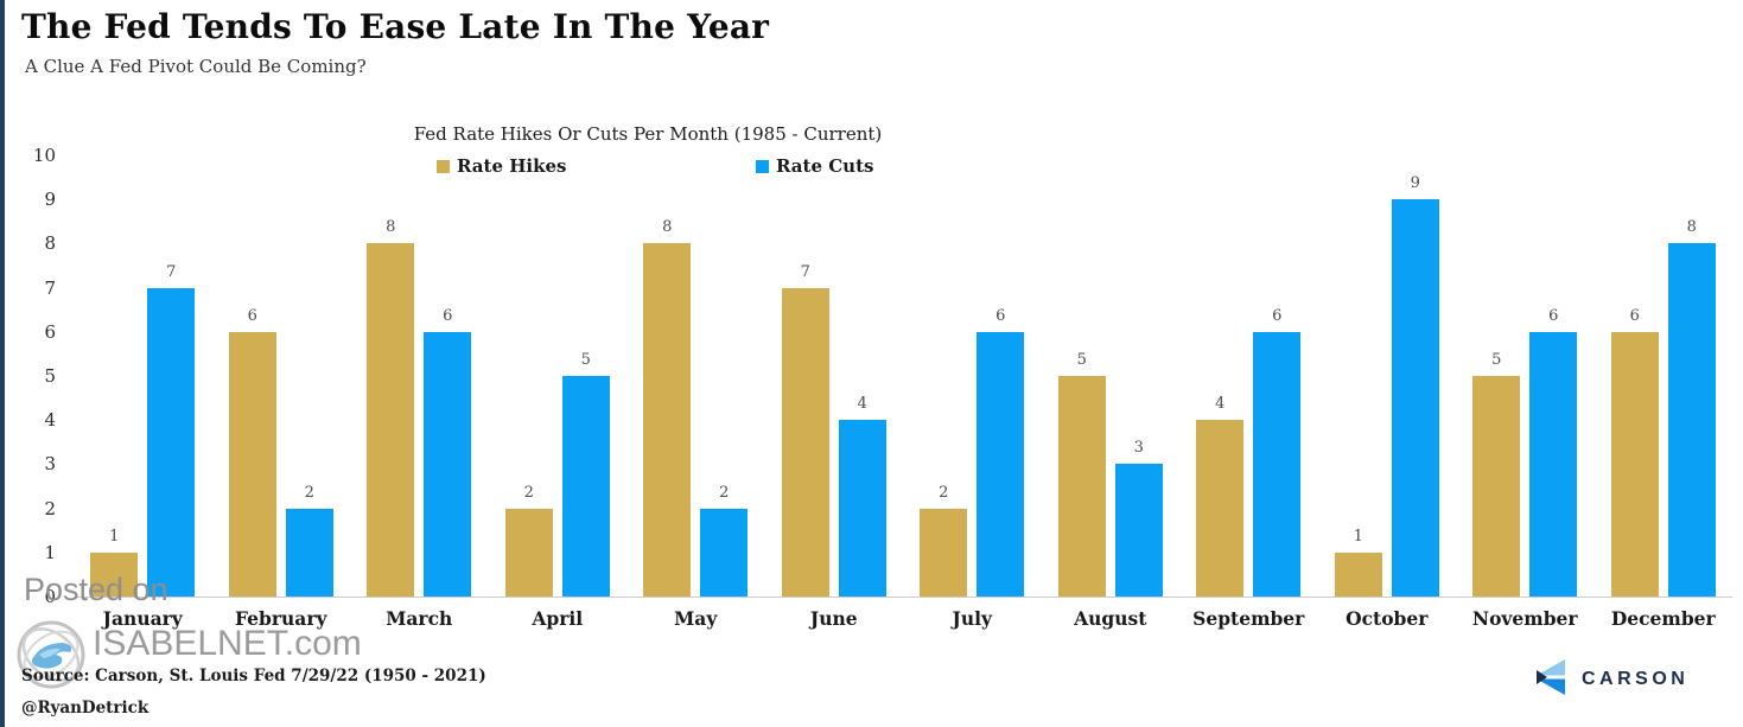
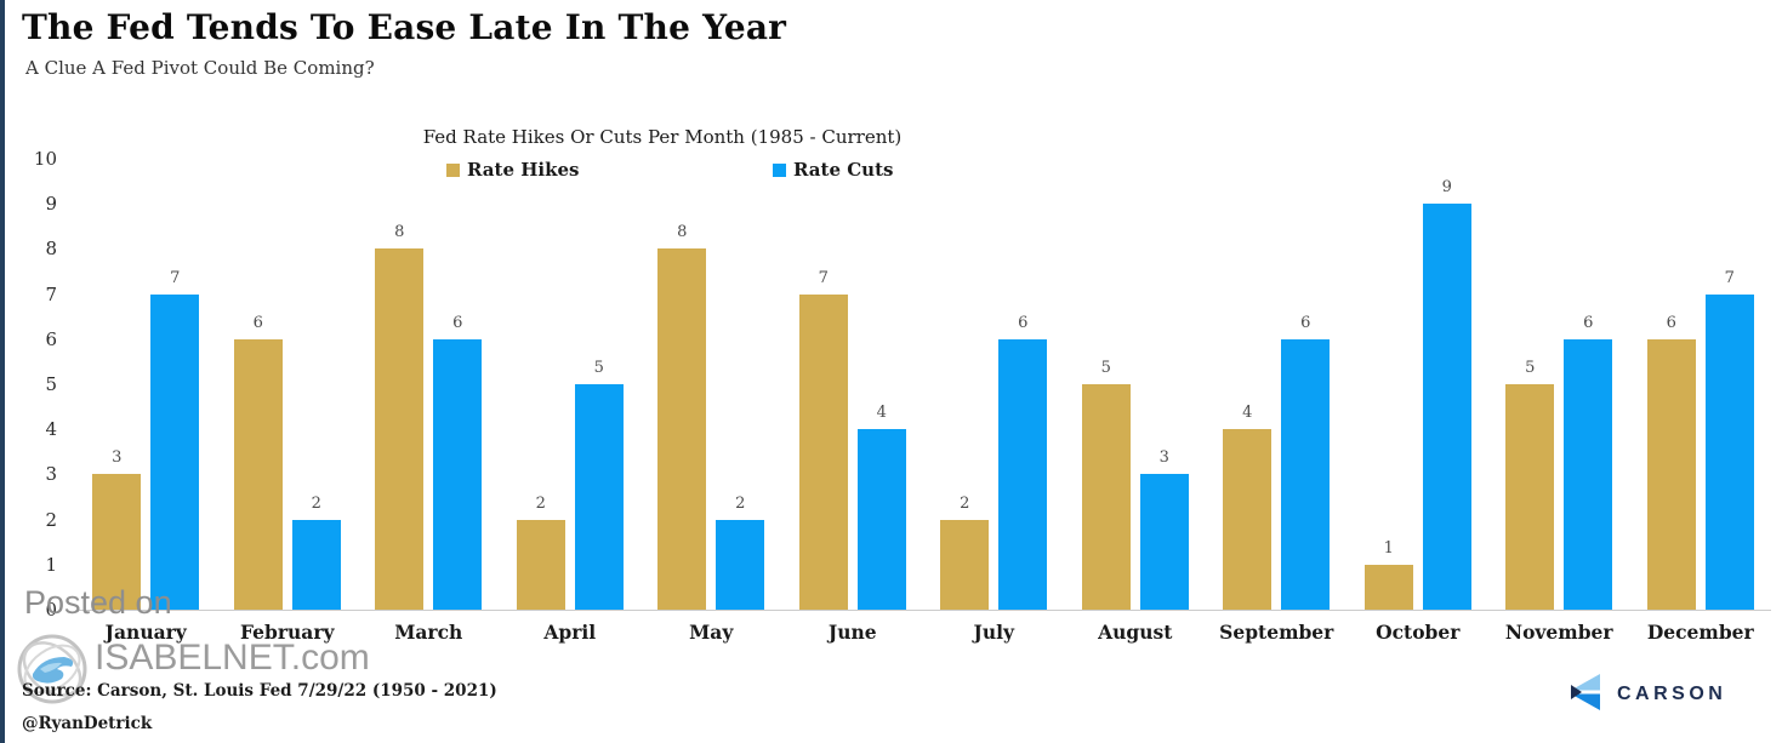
Rate Hikes/January: 1 -> 3
Rate Cuts/December: 8 -> 7
